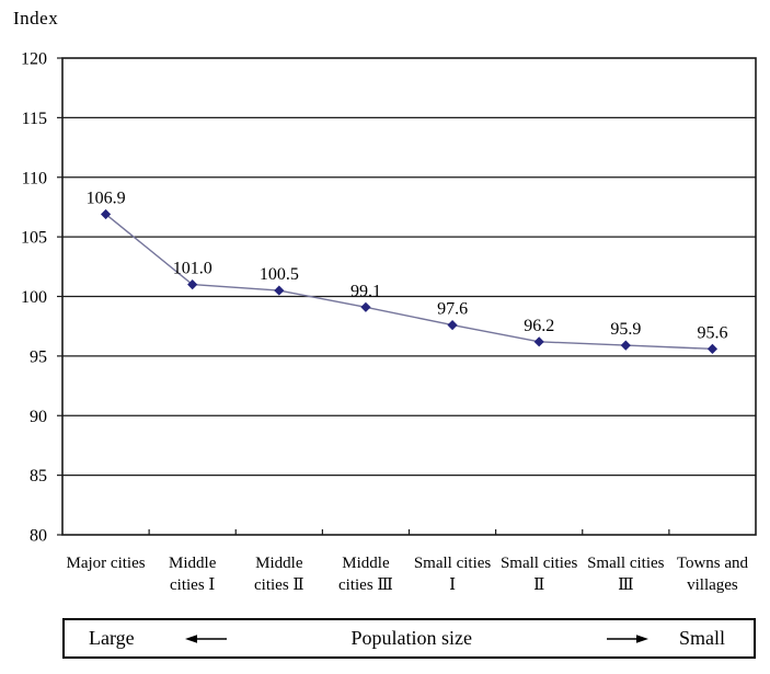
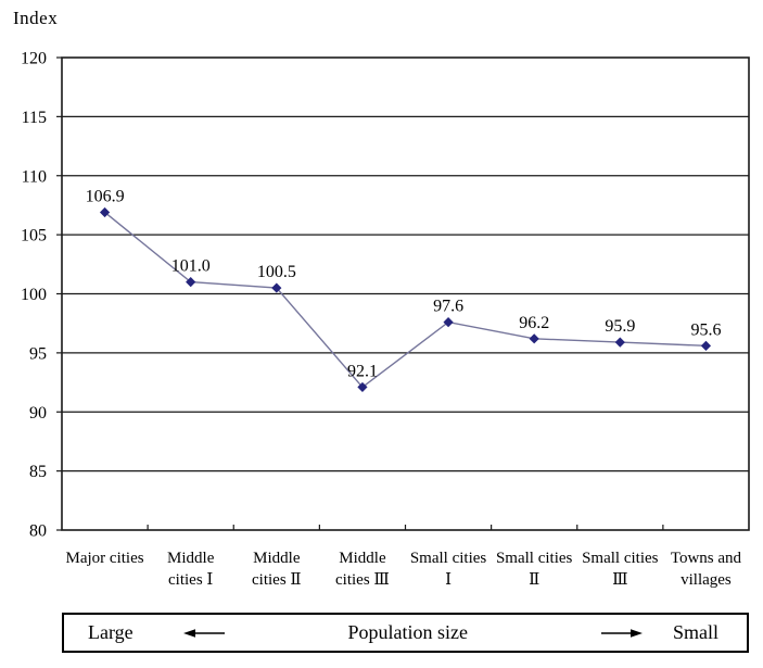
Middle cities Ⅲ: 99.1 -> 92.1
